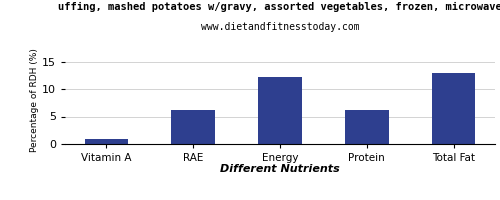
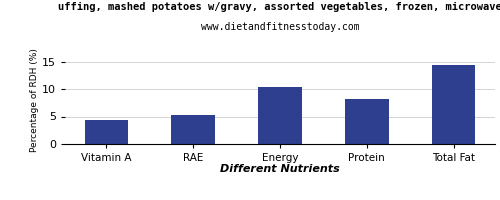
Vitamin A: 1.0 -> 4.4
RAE: 6.2 -> 5.2
Energy: 12.1 -> 10.4
Protein: 6.2 -> 8.2
Total Fat: 13.0 -> 14.4
